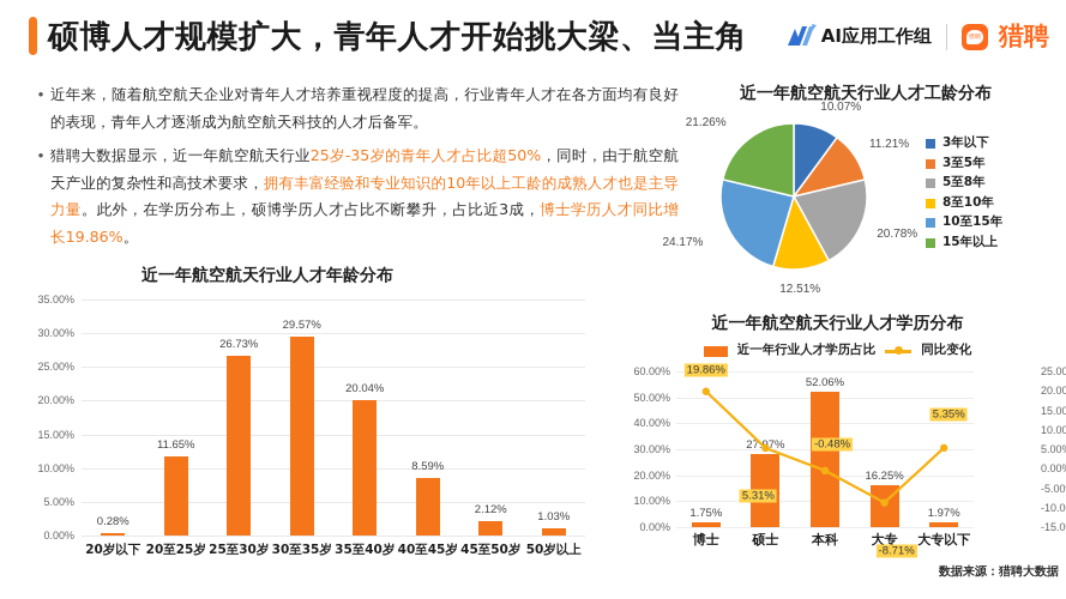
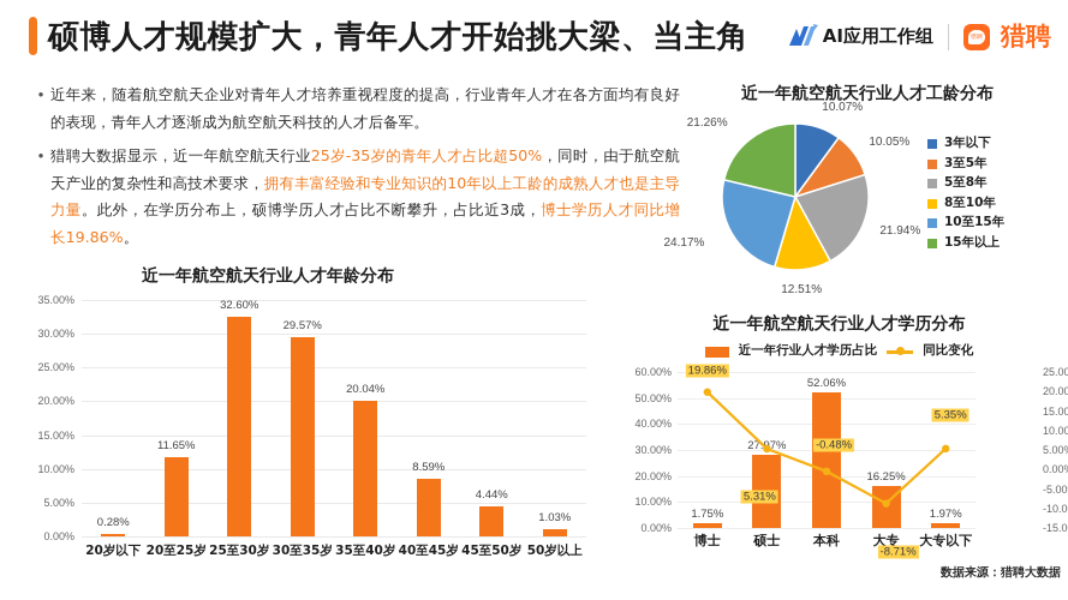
近一年航空航天行业人才工龄分布/3至5年: 11.21% -> 10.05%
近一年航空航天行业人才工龄分布/5至8年: 20.78% -> 21.94%
近一年航空航天行业人才年龄分布/25至30岁: 26.73% -> 32.60%
近一年航空航天行业人才年龄分布/45至50岁: 2.12% -> 4.44%
